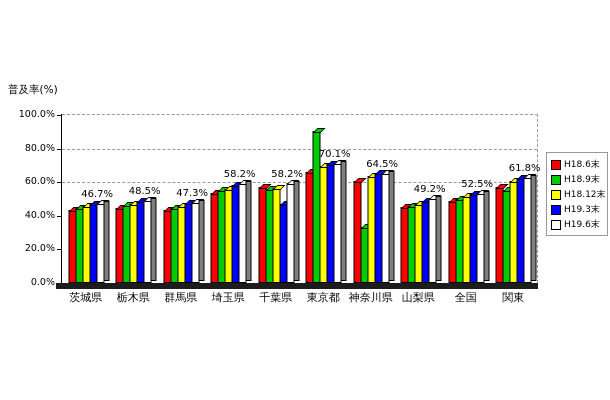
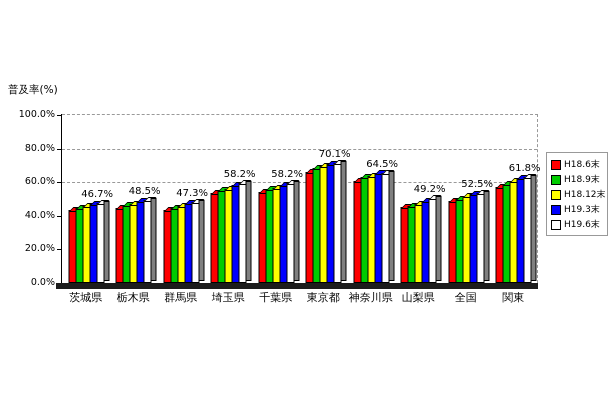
H18.6末/千葉県: 56% -> 53%
H19.3末/千葉県: 46% -> 57%
H18.9末/東京都: 89% -> 67%
H18.9末/神奈川県: 32% -> 62%
H18.9末/関東: 54% -> 58%
